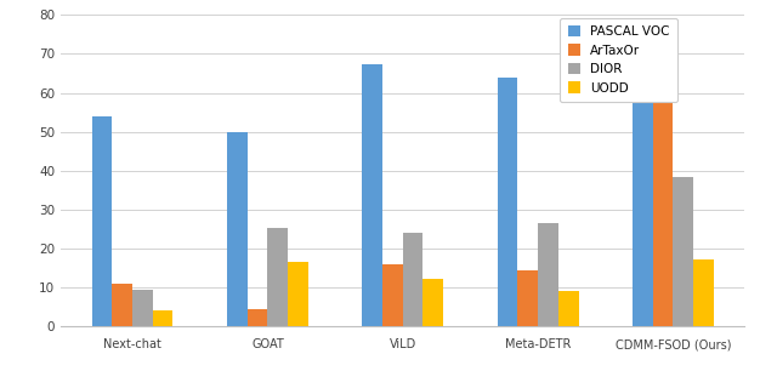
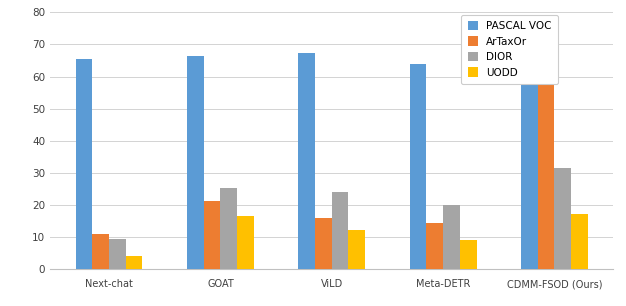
PASCAL VOC/Next-chat: 54.0 -> 65.5
PASCAL VOC/GOAT: 50.0 -> 66.5
ArTaxOr/GOAT: 4.5 -> 21.2
DIOR/Meta-DETR: 26.5 -> 20.0
DIOR/CDMM-FSOD (Ours): 38.5 -> 31.5
